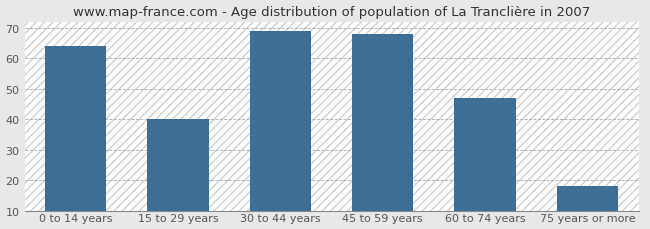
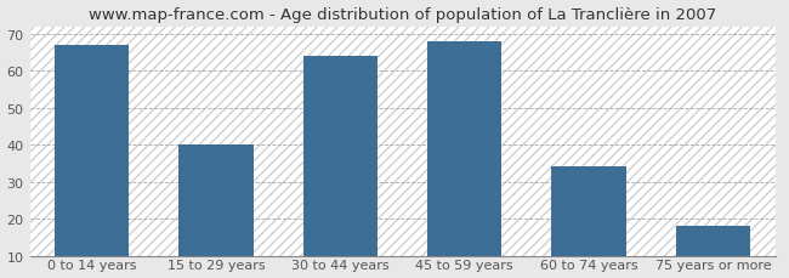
0 to 14 years: 64 -> 67
30 to 44 years: 69 -> 64
60 to 74 years: 47 -> 34
